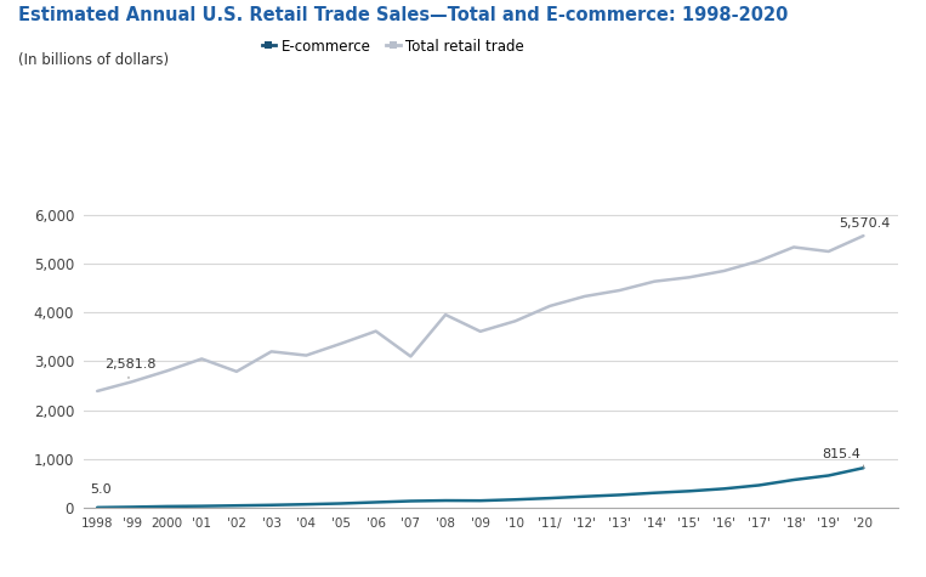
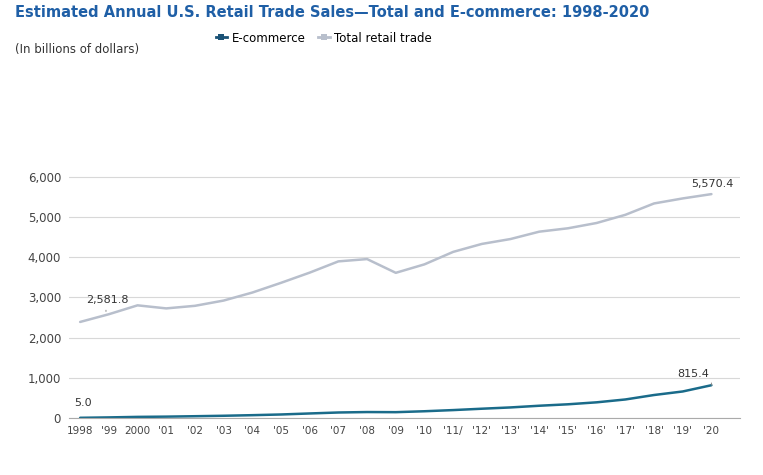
Total retail trade/'01: 3,050 -> 2,730
Total retail trade/'03: 3,200 -> 2,920
Total retail trade/'07: 3,100 -> 3,900
Total retail trade/'19': 5,250 -> 5,460
